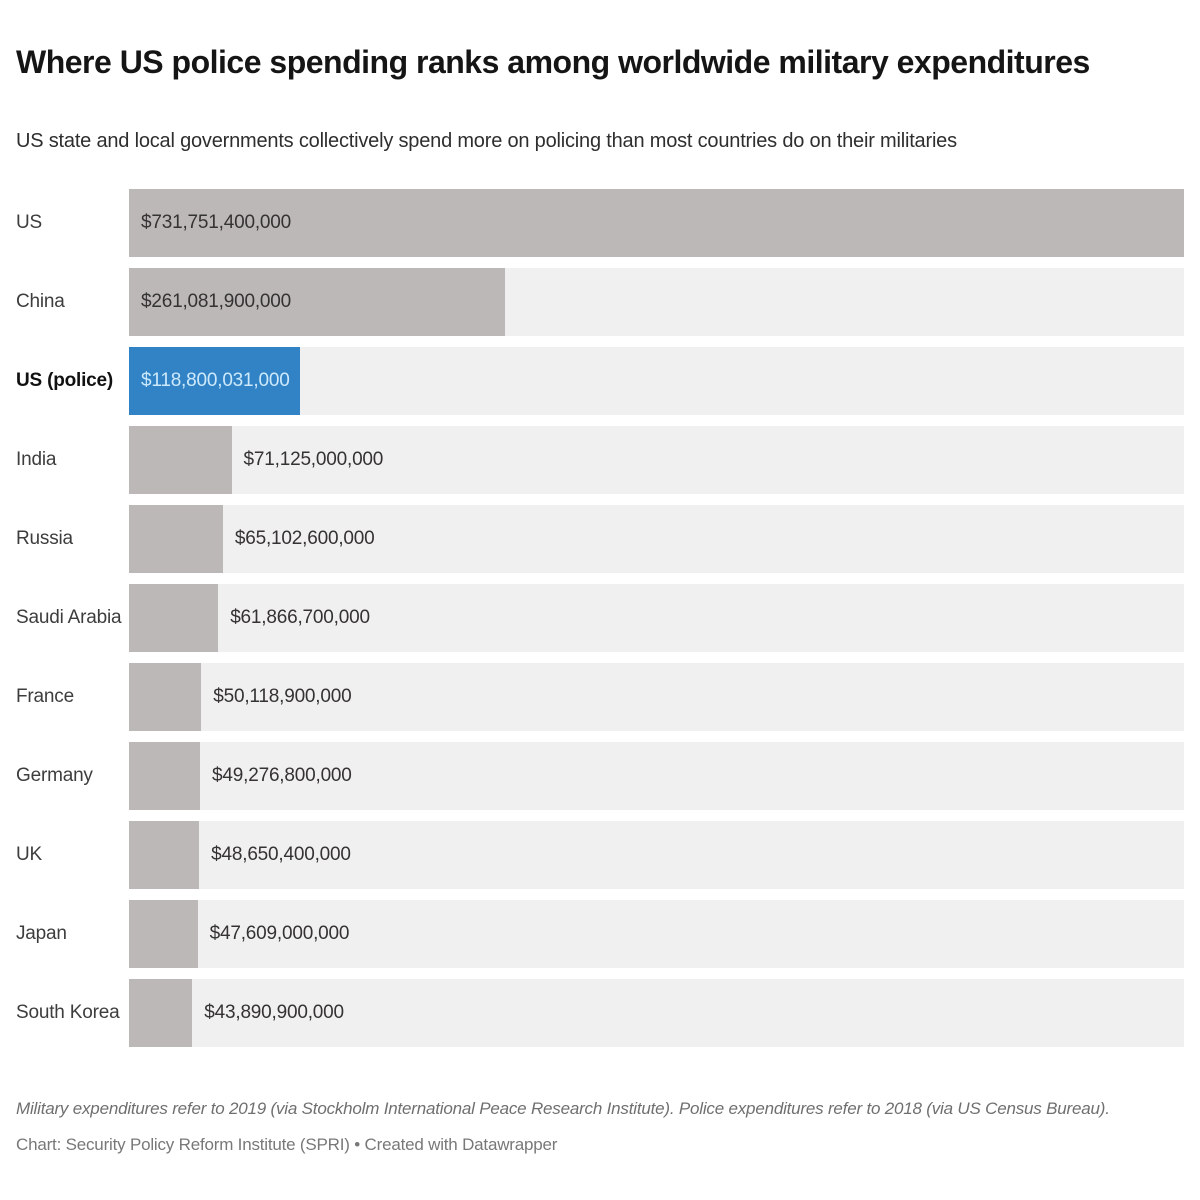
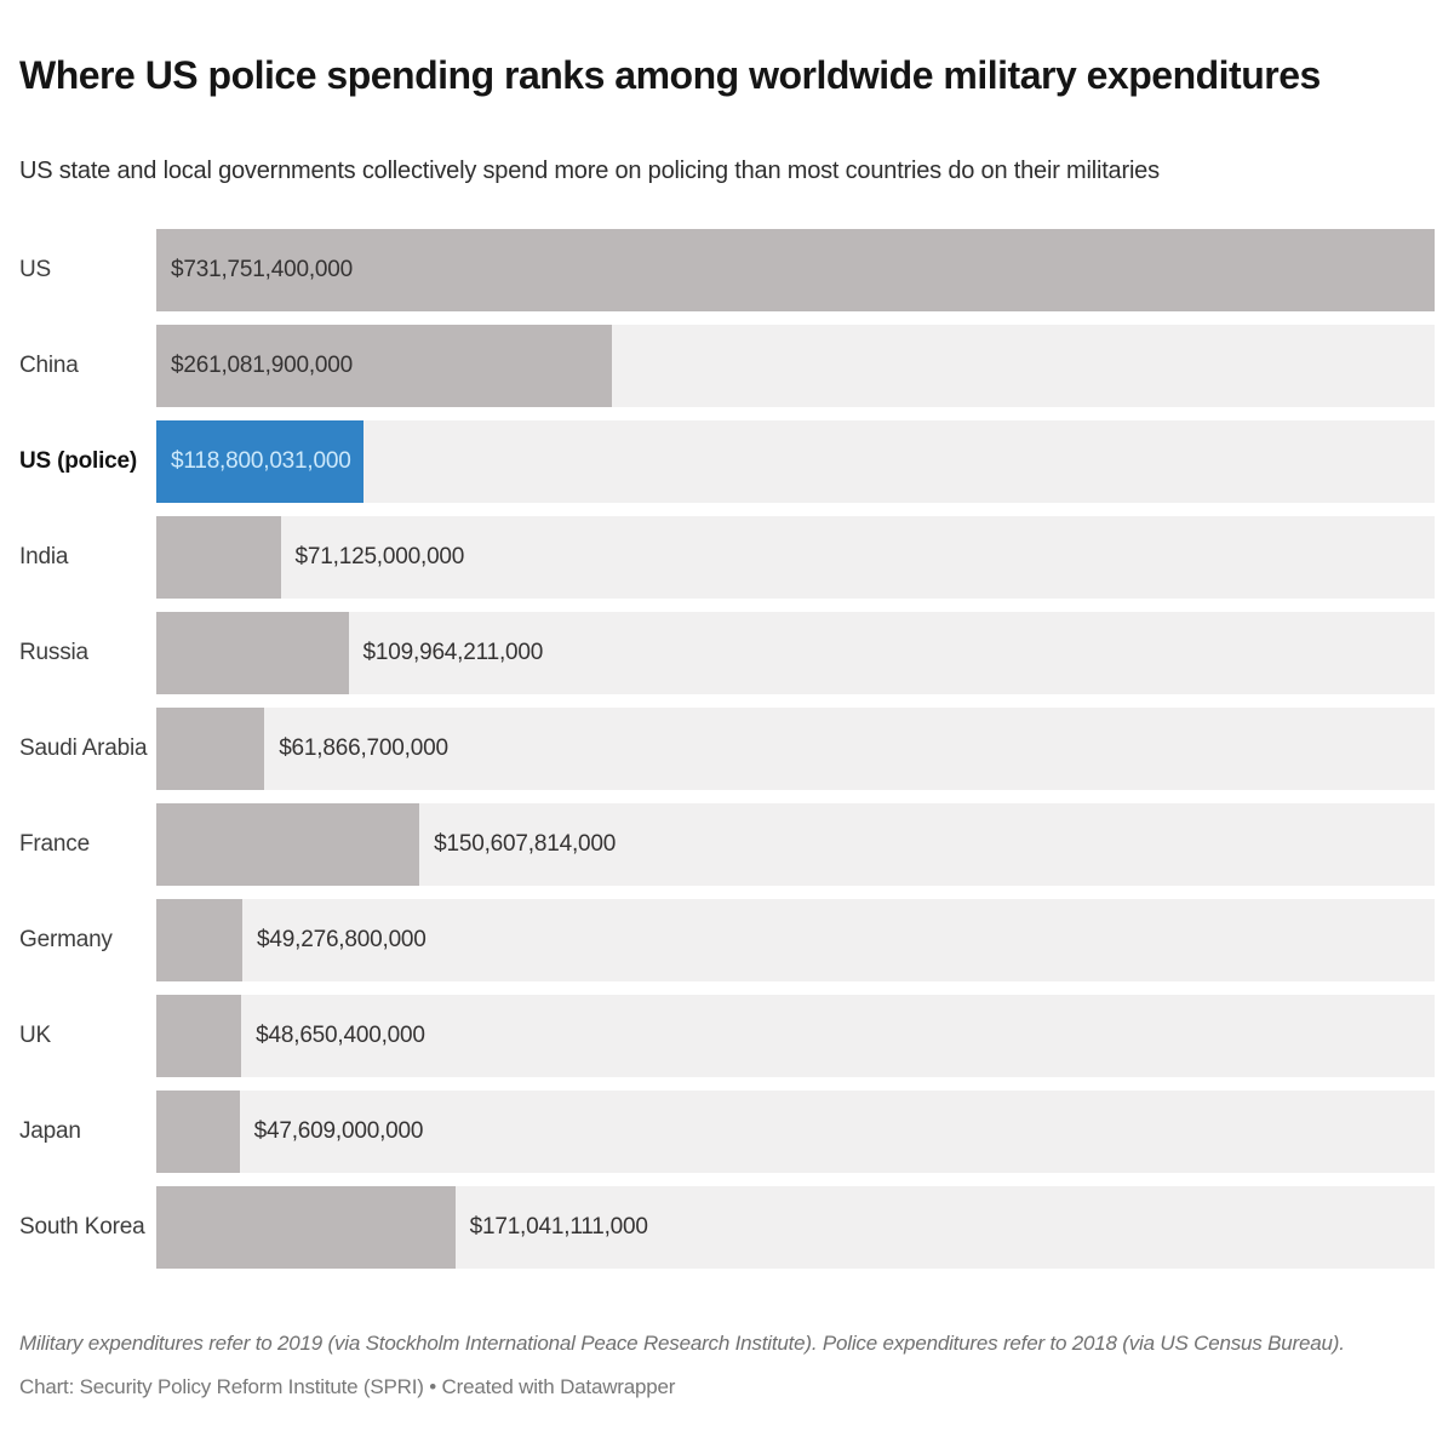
Russia: $65,102,600,000 -> $109,964,211,000
France: $50,118,900,000 -> $150,607,814,000
South Korea: $43,890,900,000 -> $171,041,111,000
